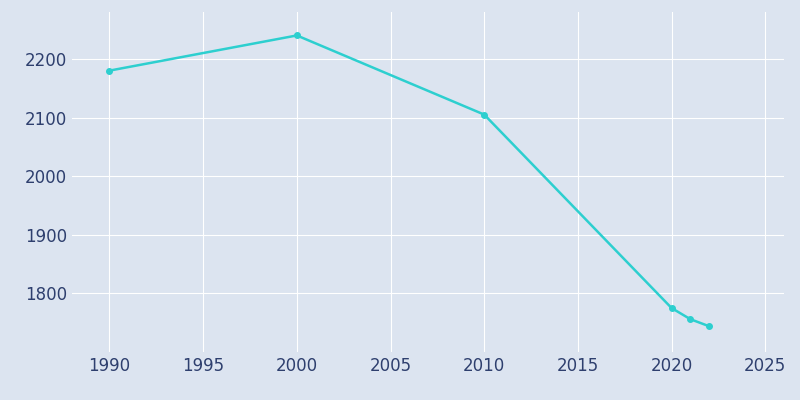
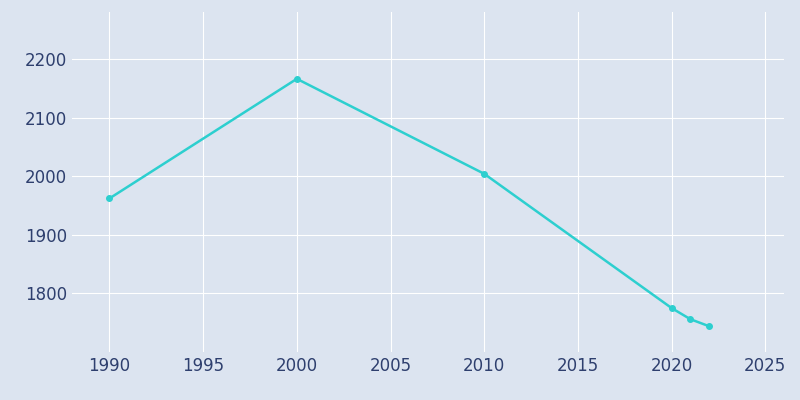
1990: 2180 -> 1962
2000: 2240 -> 2166
2010: 2105 -> 2004
